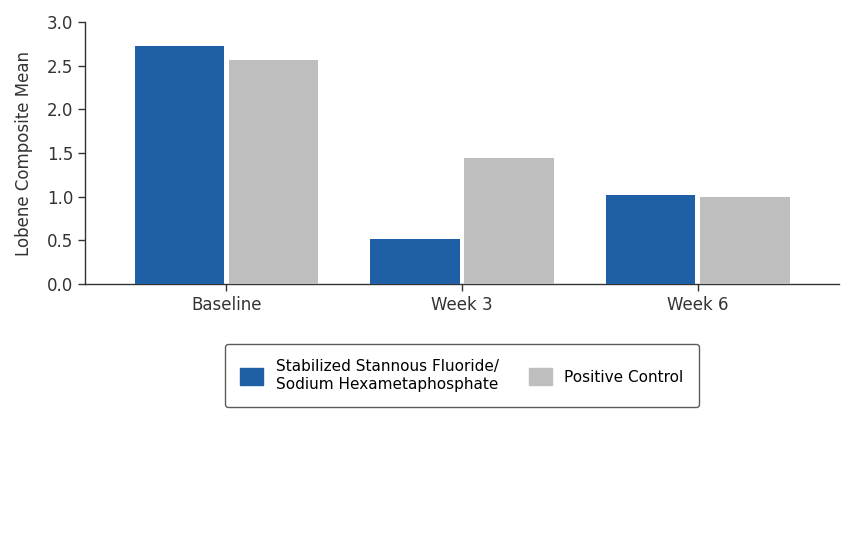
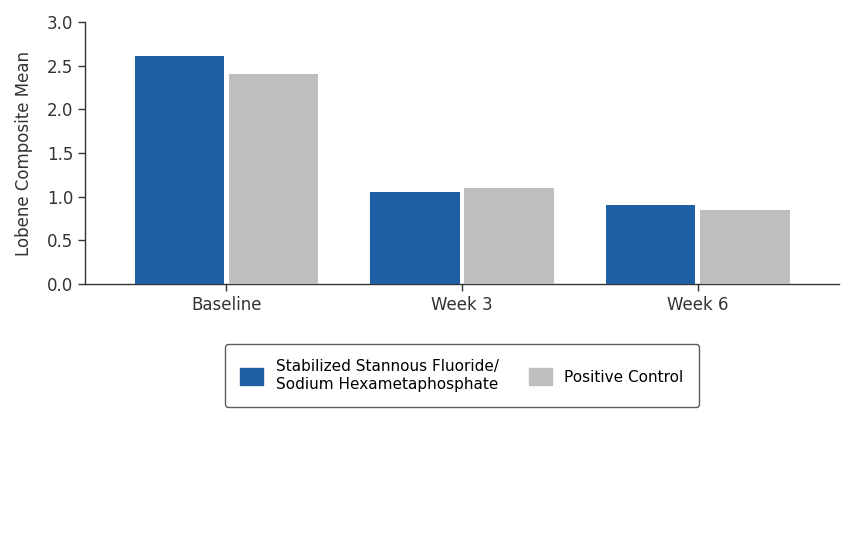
Stabilized Stannous Fluoride/ Sodium Hexametaphosphate/Baseline: 2.72 -> 2.61
Positive Control/Baseline: 2.56 -> 2.40
Stabilized Stannous Fluoride/ Sodium Hexametaphosphate/Week 3: 0.52 -> 1.05
Positive Control/Week 3: 1.44 -> 1.10
Stabilized Stannous Fluoride/ Sodium Hexametaphosphate/Week 6: 1.02 -> 0.91
Positive Control/Week 6: 1.00 -> 0.85
